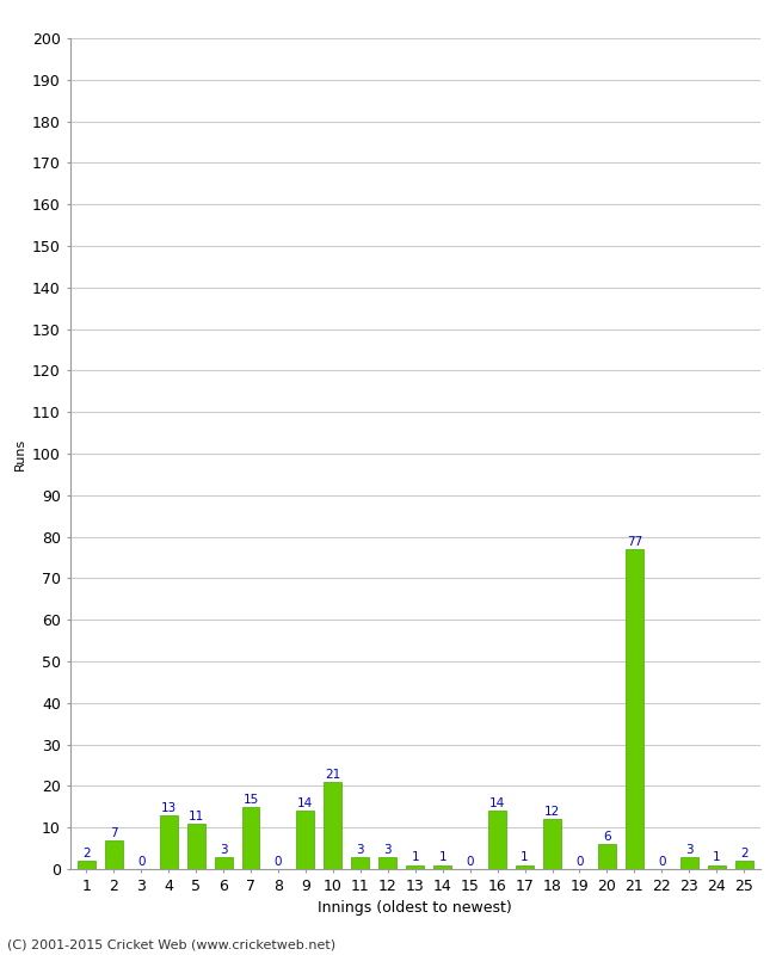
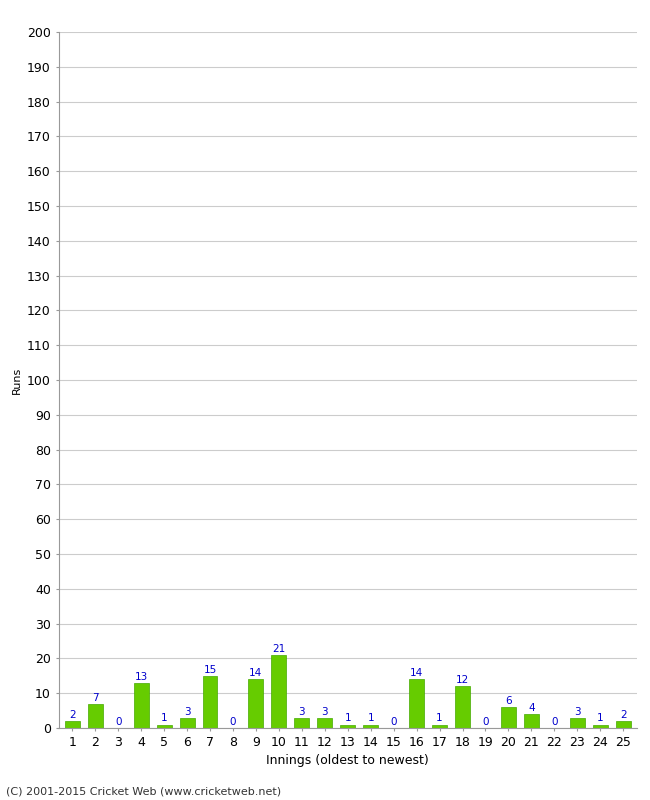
5: 11 -> 1
21: 77 -> 4
